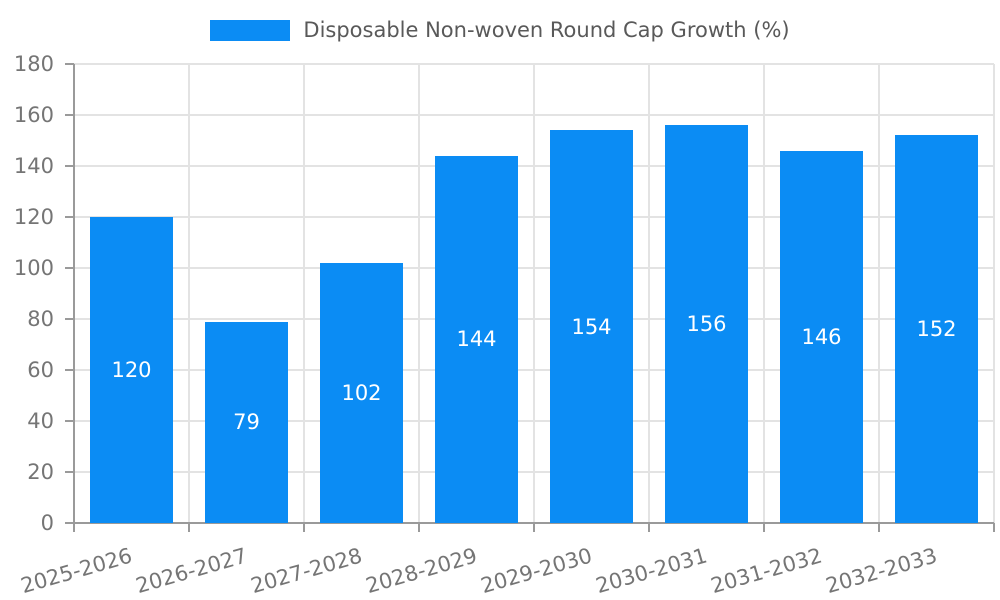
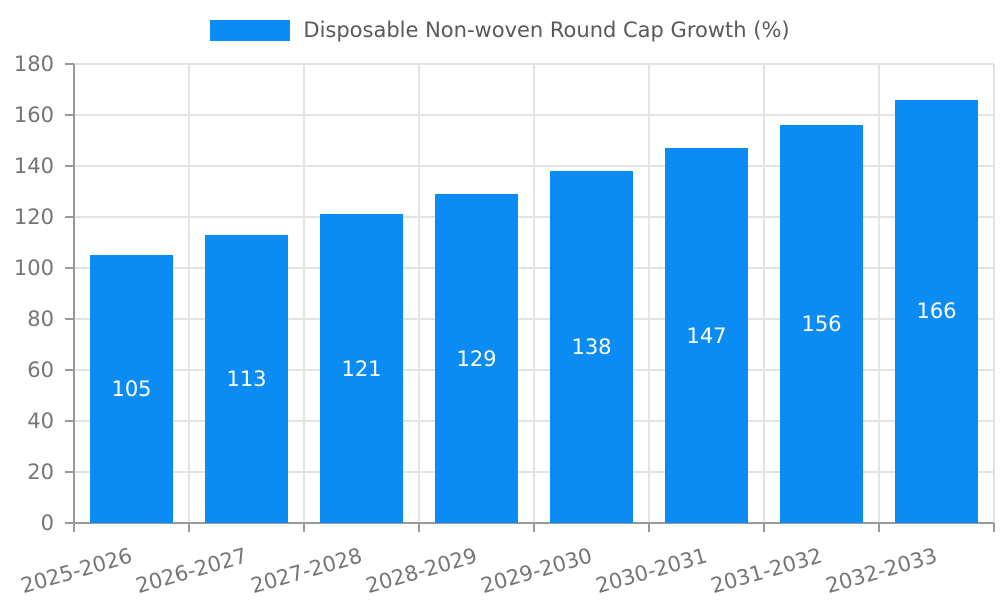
2025-2026: 120 -> 105
2026-2027: 79 -> 113
2027-2028: 102 -> 121
2028-2029: 144 -> 129
2029-2030: 154 -> 138
2030-2031: 156 -> 147
2031-2032: 146 -> 156
2032-2033: 152 -> 166
